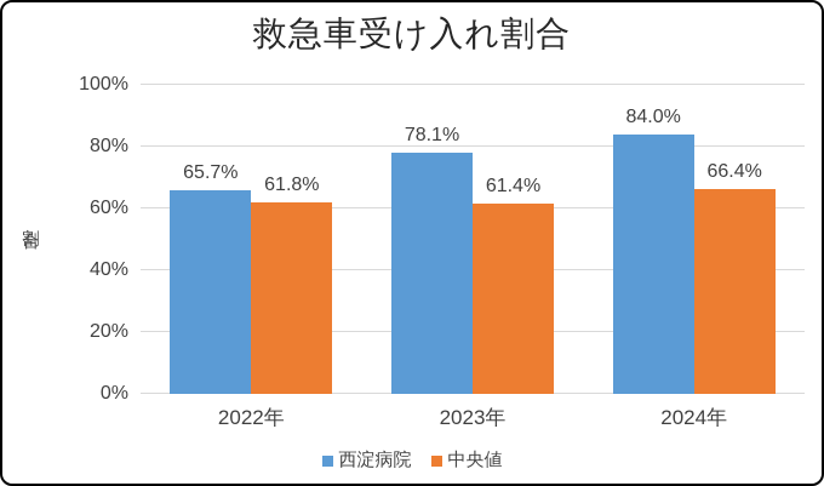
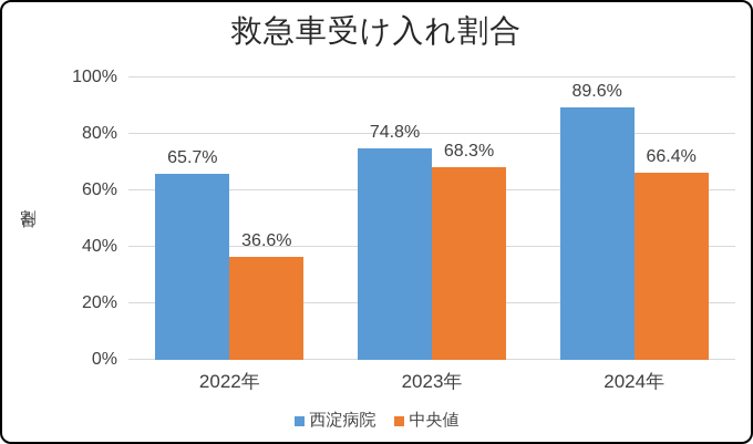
中央値/2022年: 61.8% -> 36.6%
西淀病院/2023年: 78.1% -> 74.8%
中央値/2023年: 61.4% -> 68.3%
西淀病院/2024年: 84.0% -> 89.6%
